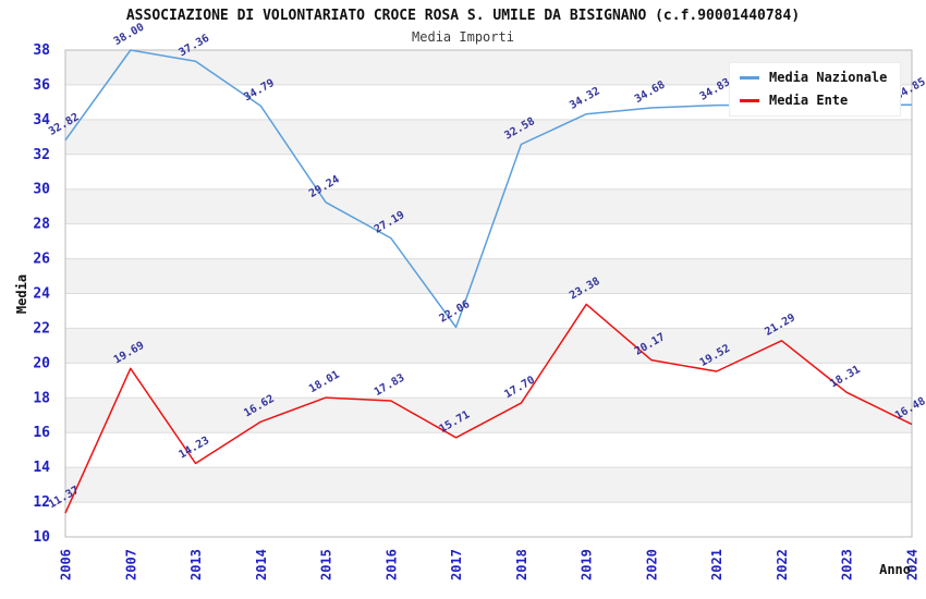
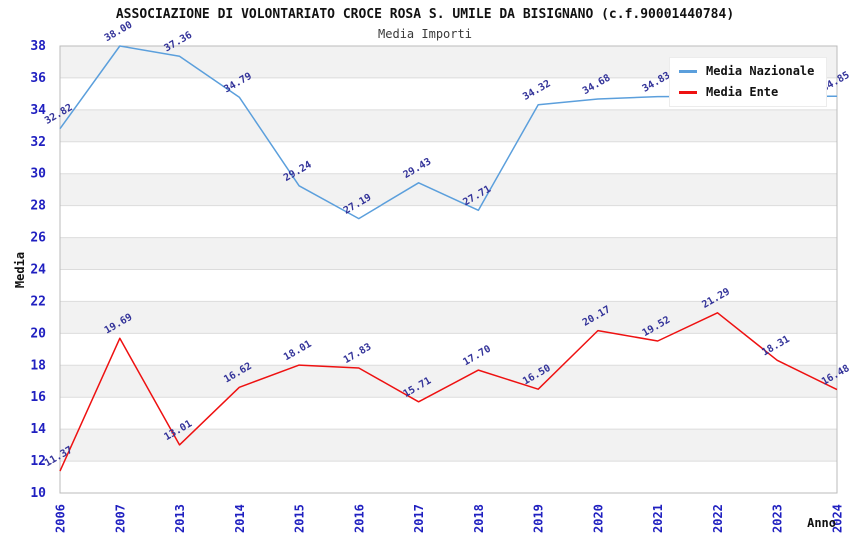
Media Ente/2013: 14.23 -> 13.01
Media Nazionale/2017: 22.06 -> 29.43
Media Nazionale/2018: 32.58 -> 27.71
Media Ente/2019: 23.38 -> 16.50
